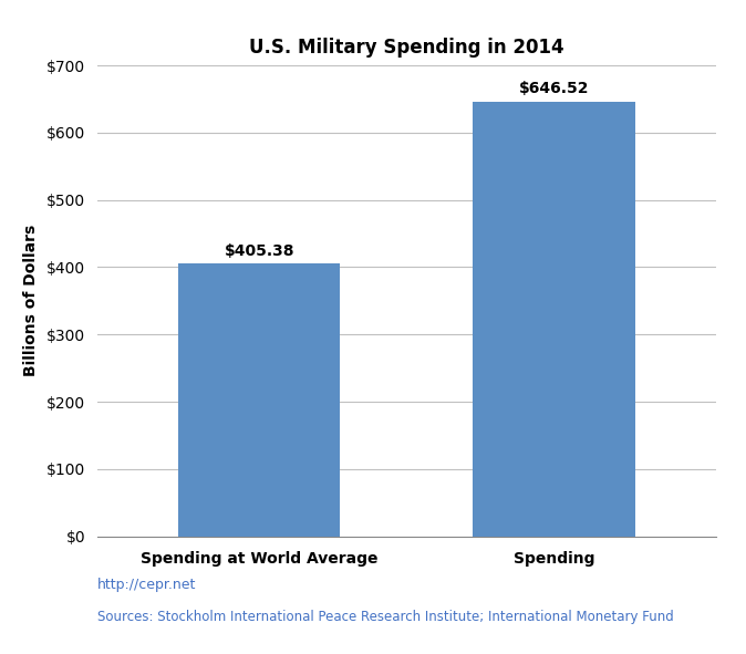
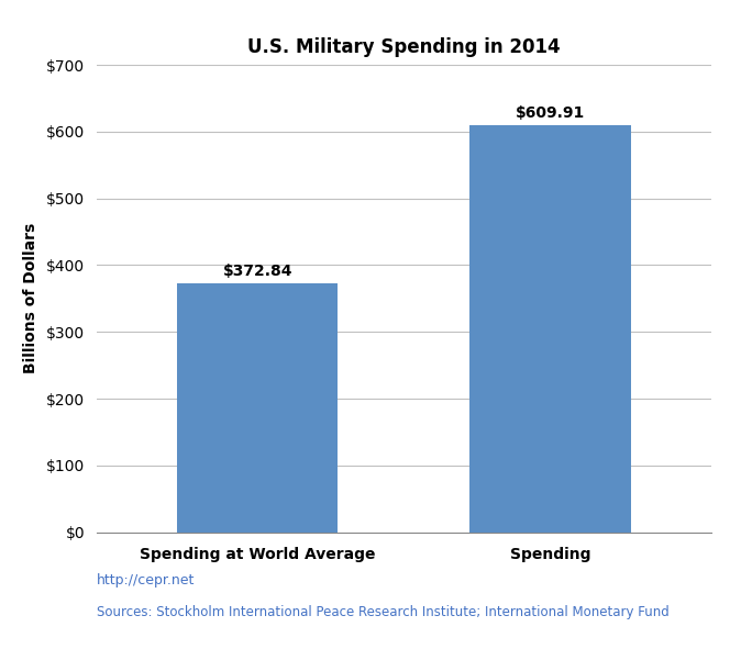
Spending at World Average: $405.38 -> $372.84
Spending: $646.52 -> $609.91
